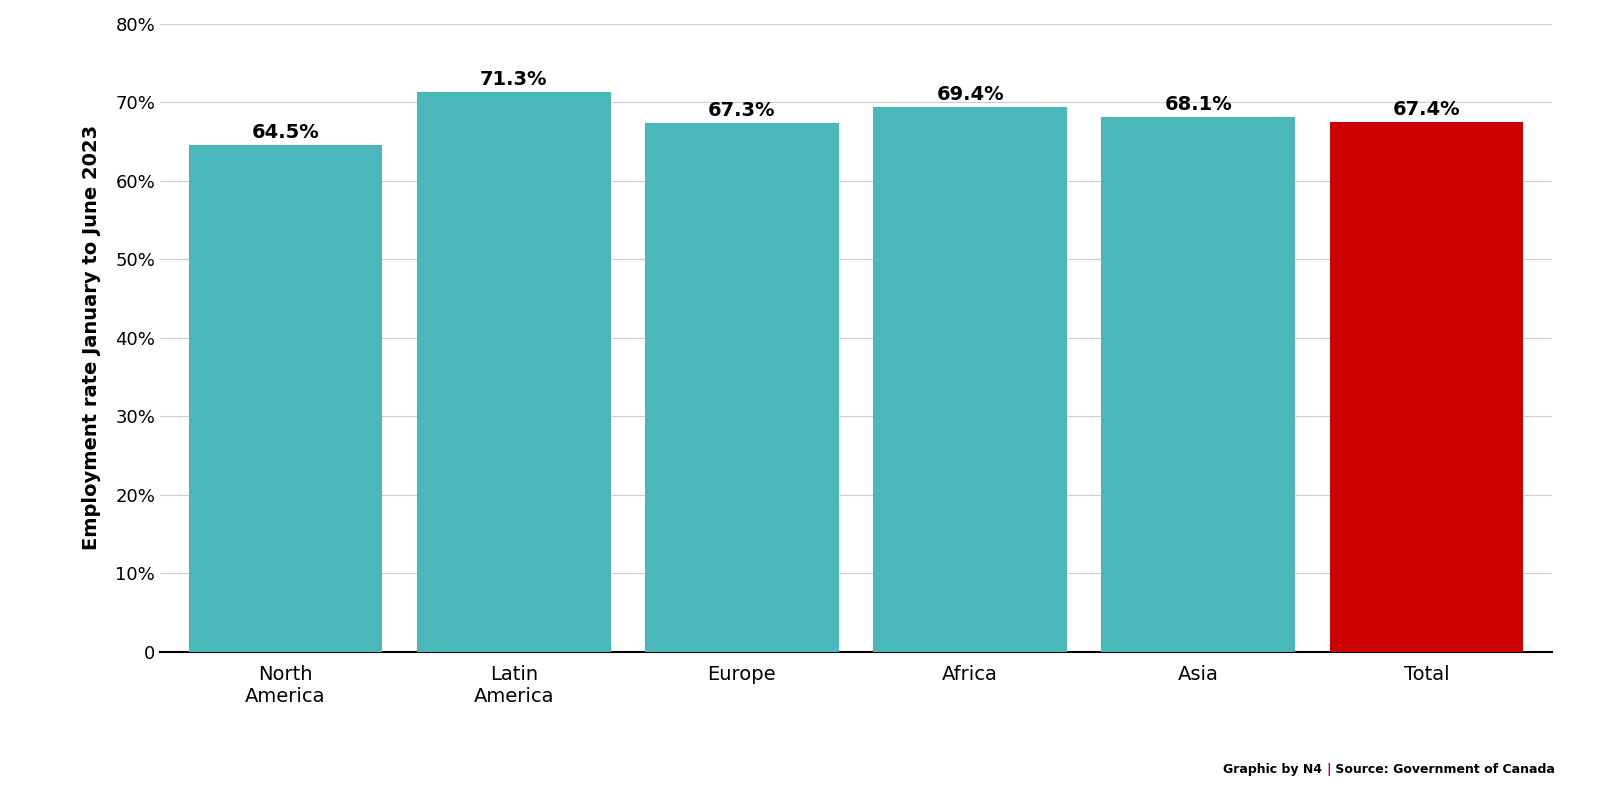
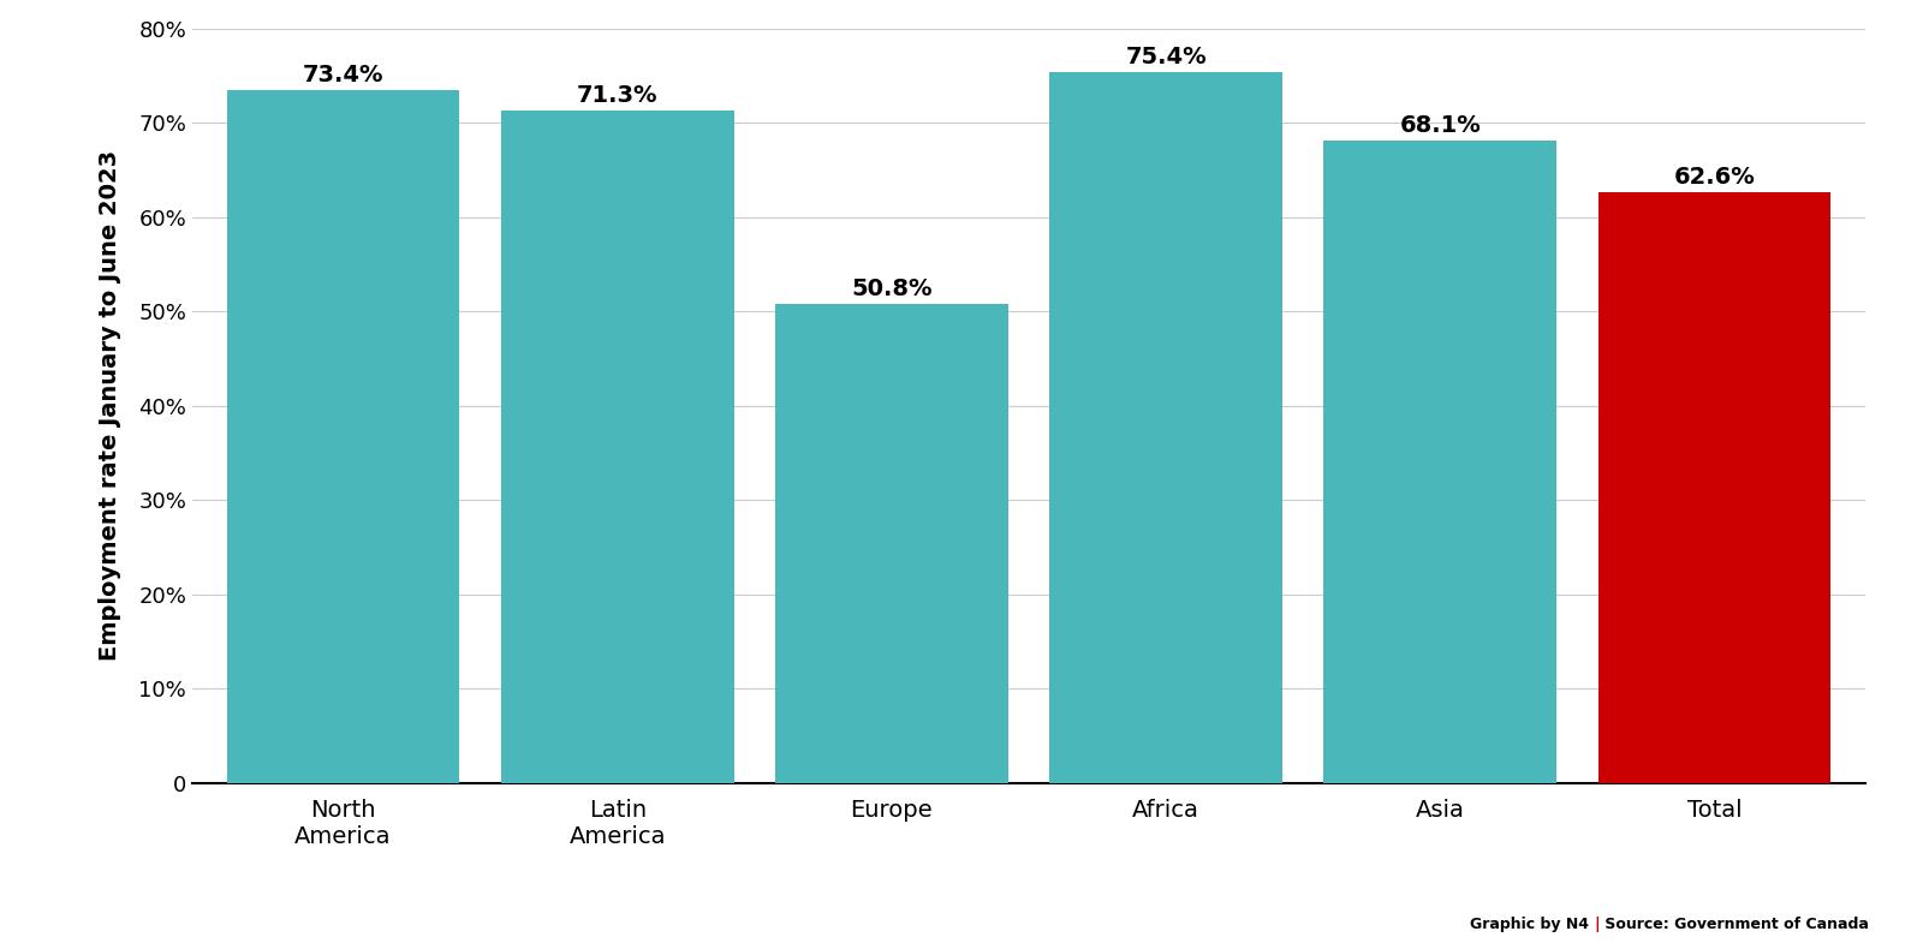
North America: 64.5% -> 73.4%
Europe: 67.3% -> 50.8%
Africa: 69.4% -> 75.4%
Total: 67.4% -> 62.6%
